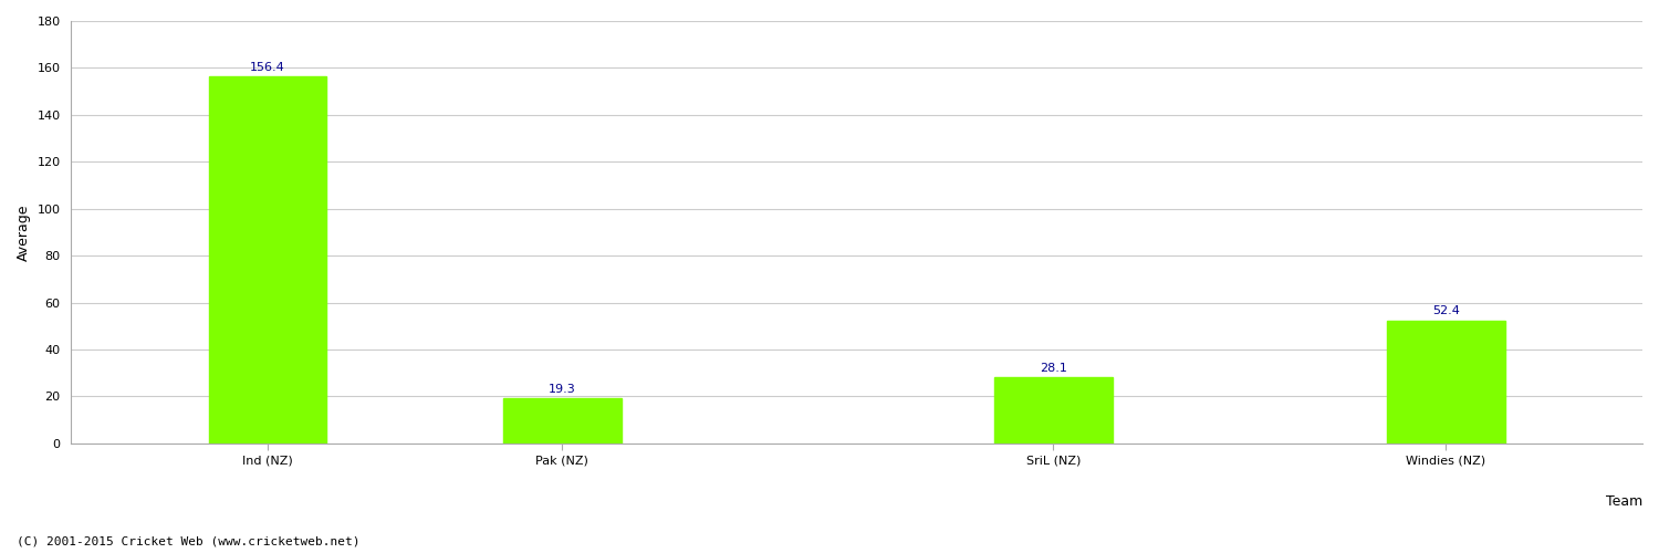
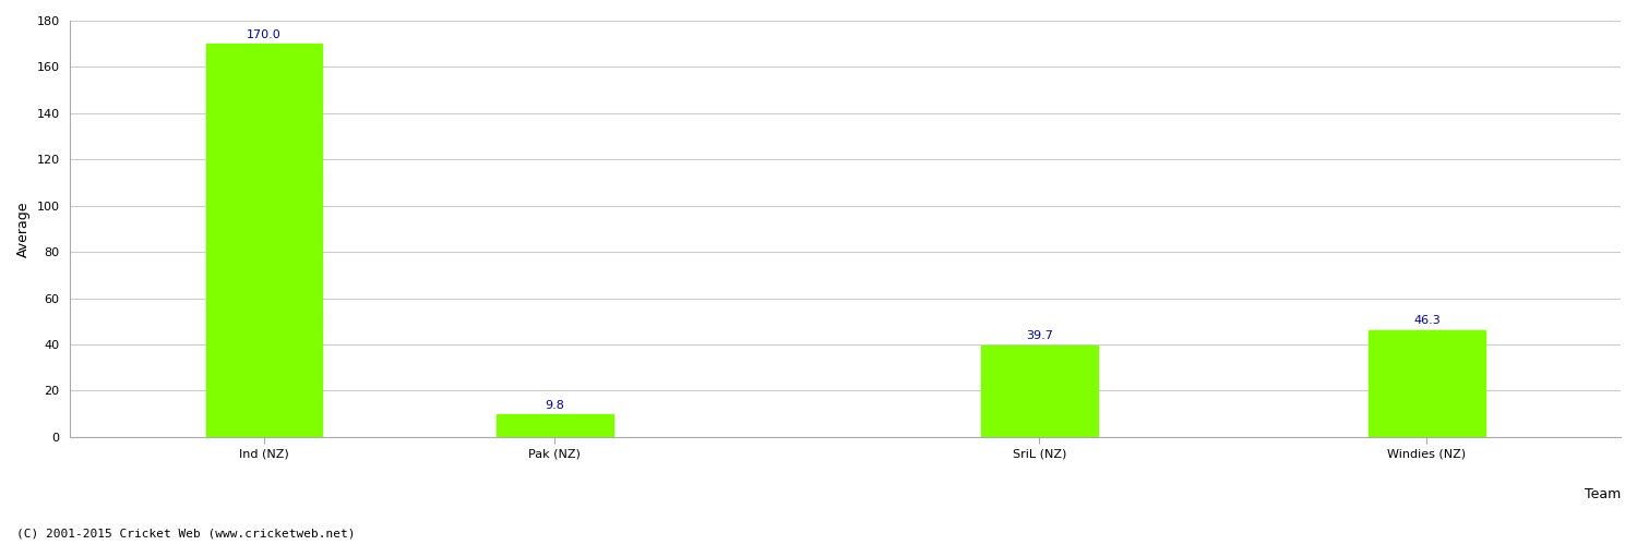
Ind (NZ): 156.4 -> 170.0
Pak (NZ): 19.3 -> 9.8
SriL (NZ): 28.1 -> 39.7
Windies (NZ): 52.4 -> 46.3
